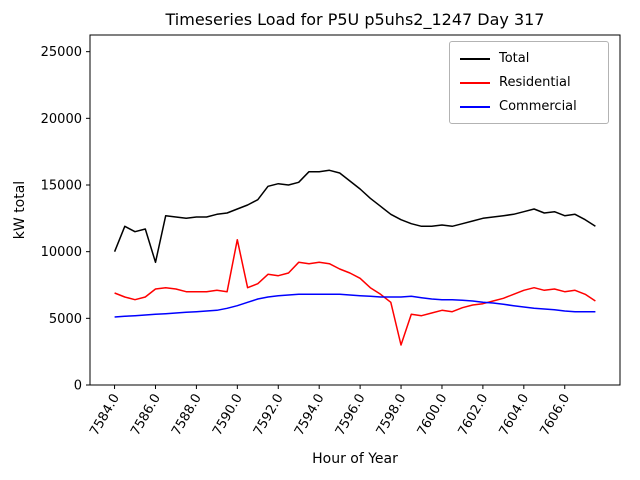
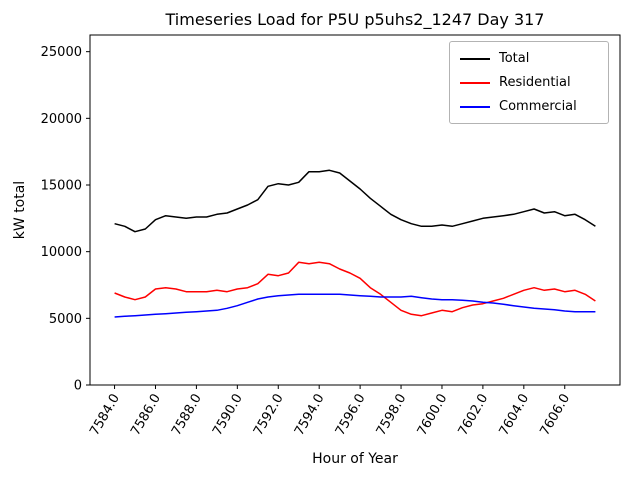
Total/7584.0: 10000 -> 12100
Total/7586.0: 9200 -> 12400
Residential/7590.0: 10900 -> 7200
Residential/7598.0: 3000 -> 5600
